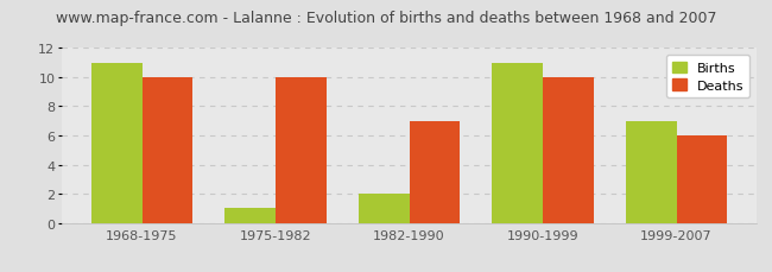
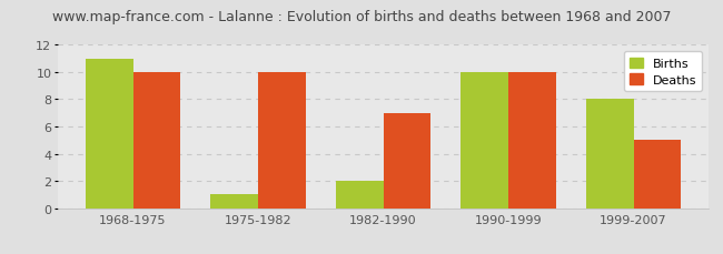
Births/1990-1999: 11 -> 10
Births/1999-2007: 7 -> 8
Deaths/1999-2007: 6 -> 5
